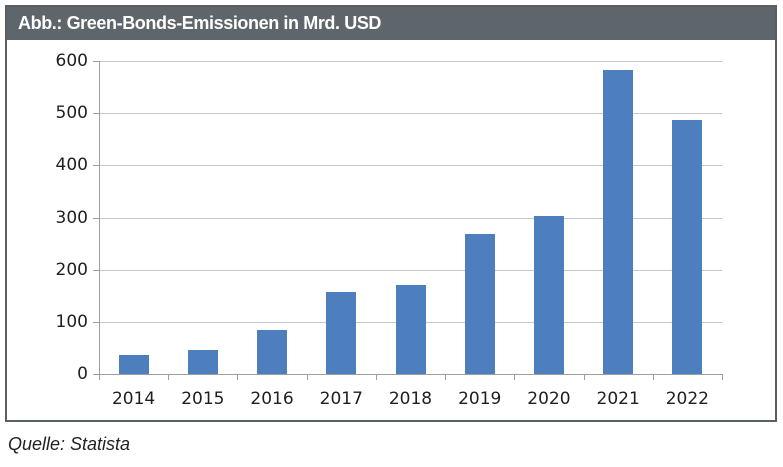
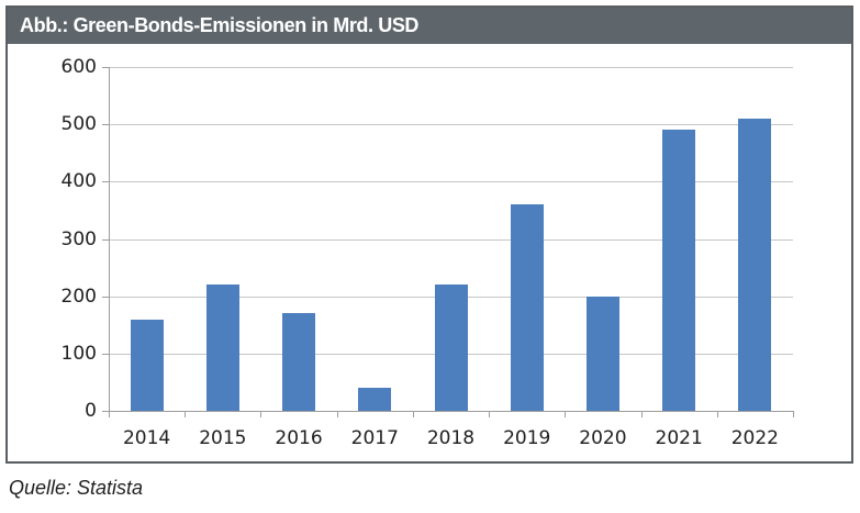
2014: 40 -> 160
2015: 50 -> 220
2016: 80 -> 170
2017: 160 -> 40
2018: 170 -> 220
2019: 270 -> 360
2020: 300 -> 200
2021: 580 -> 490
2022: 490 -> 510
